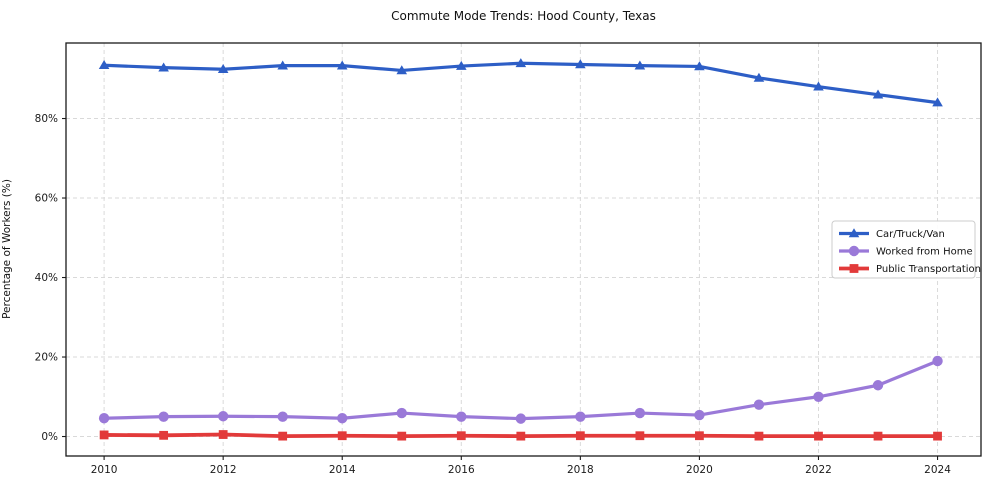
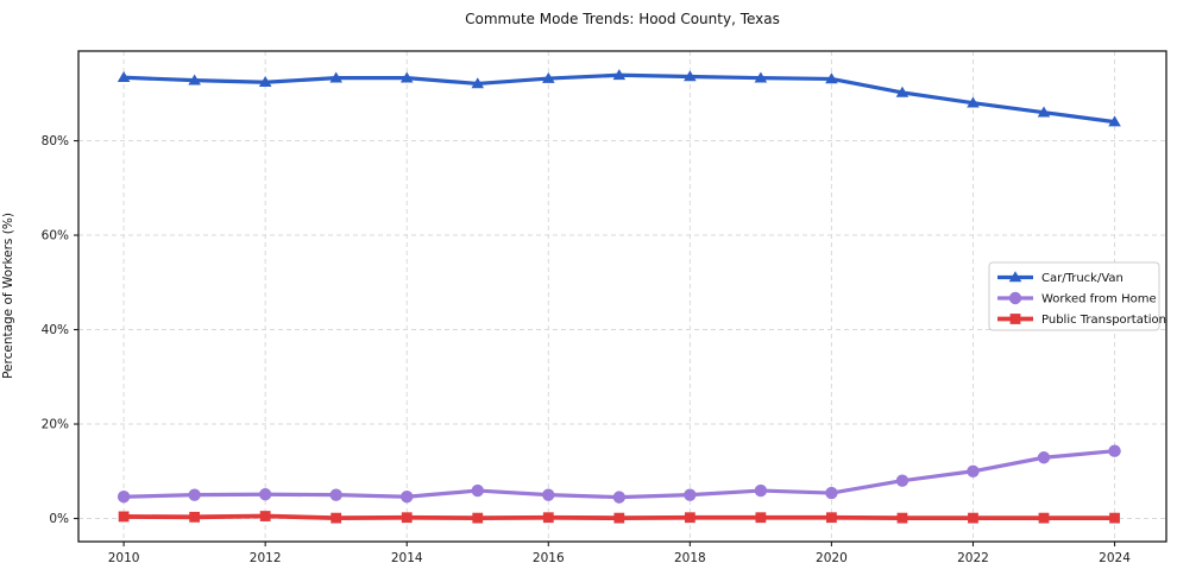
Worked from Home/2024: 19% -> 14%
